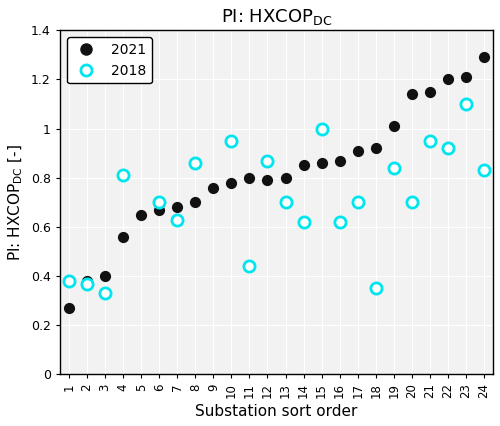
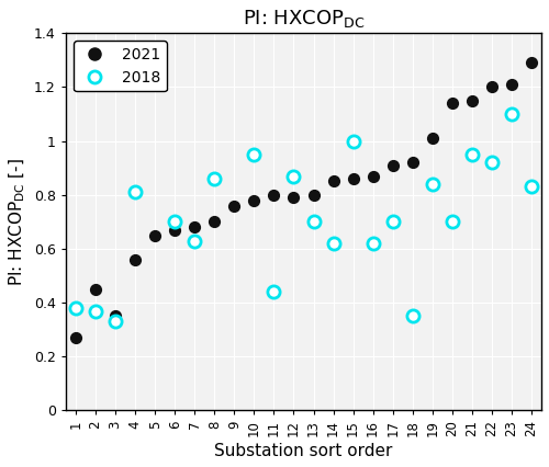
2021/2: 0.38 -> 0.45
2021/3: 0.40 -> 0.35
